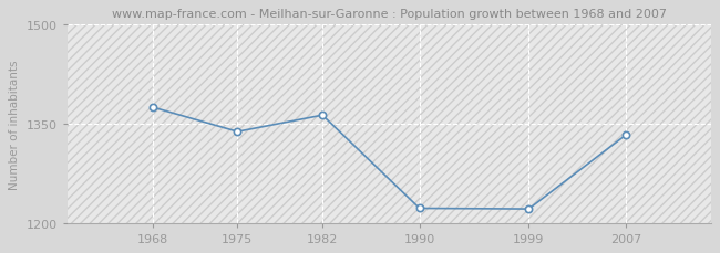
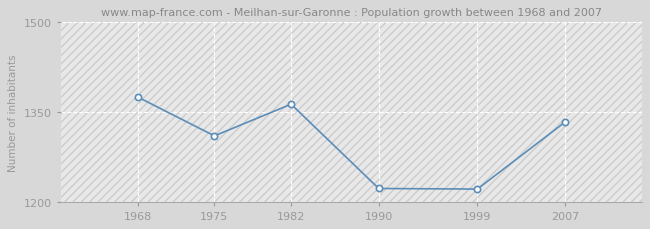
1975: 1338 -> 1310
